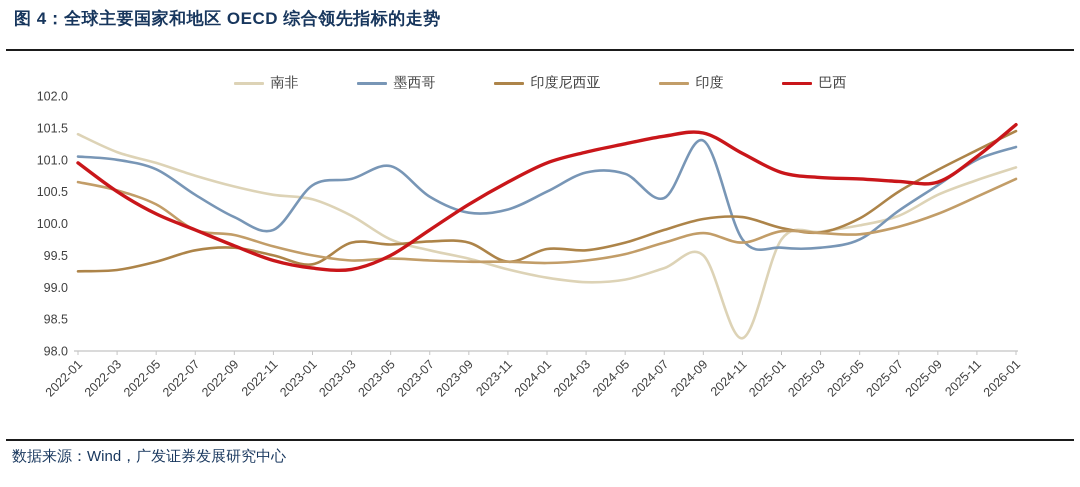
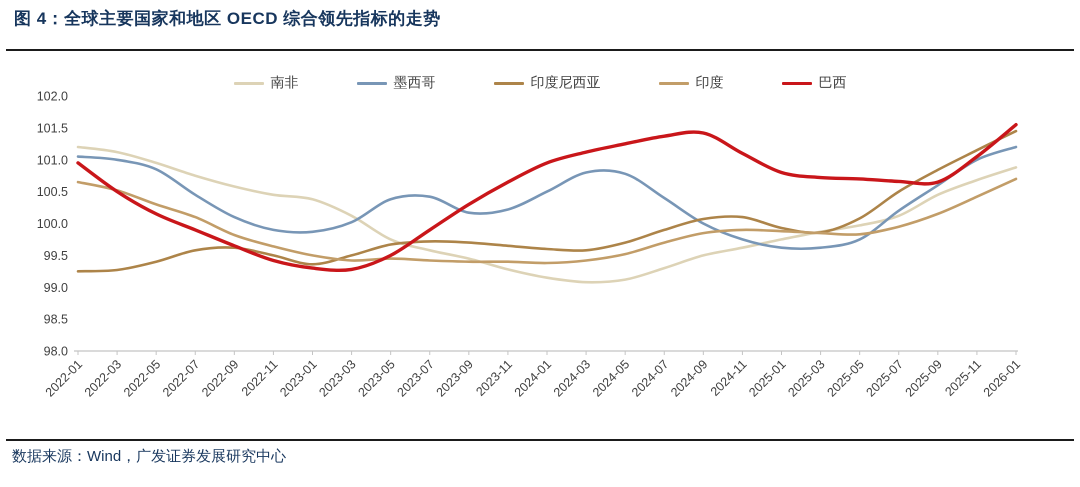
南非/2022-01: 101.4 -> 101.2
印度/2022-07: 99.9 -> 100.1
墨西哥/2023-01: 100.6 -> 99.9
墨西哥/2023-03: 100.7 -> 100.0
印度尼西亚/2023-03: 99.7 -> 99.5
墨西哥/2023-05: 100.9 -> 100.4
印度尼西亚/2023-11: 99.4 -> 99.7
墨西哥/2024-09: 101.3 -> 100.0
南非/2024-11: 98.2 -> 99.6
印度/2024-11: 99.7 -> 99.9
